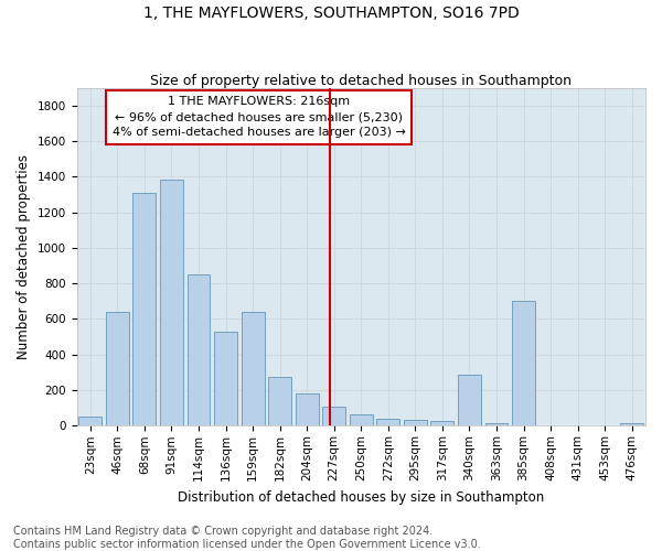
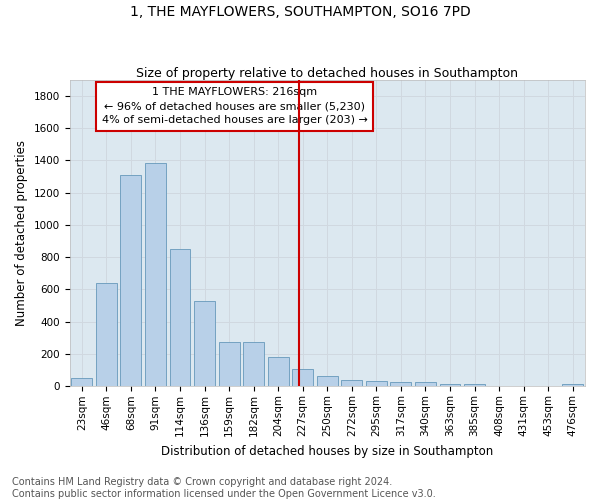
159sqm: 640 -> 280
340sqm: 290 -> 20
385sqm: 700 -> 20
